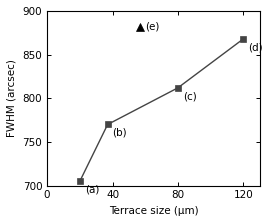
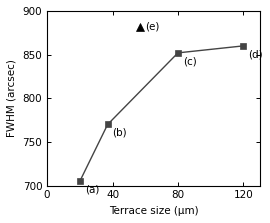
80: 812 -> 852
120: 868 -> 860
